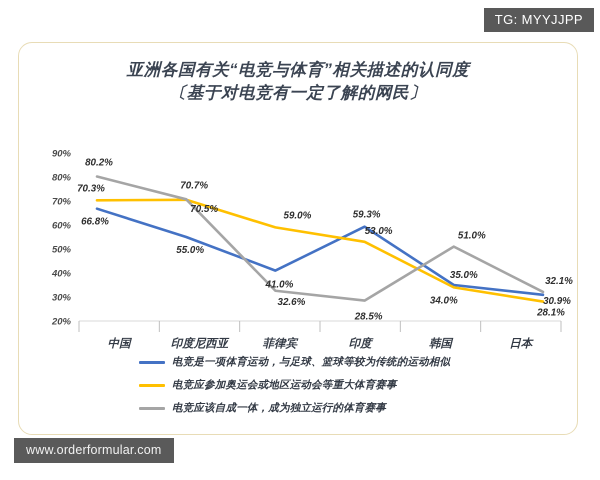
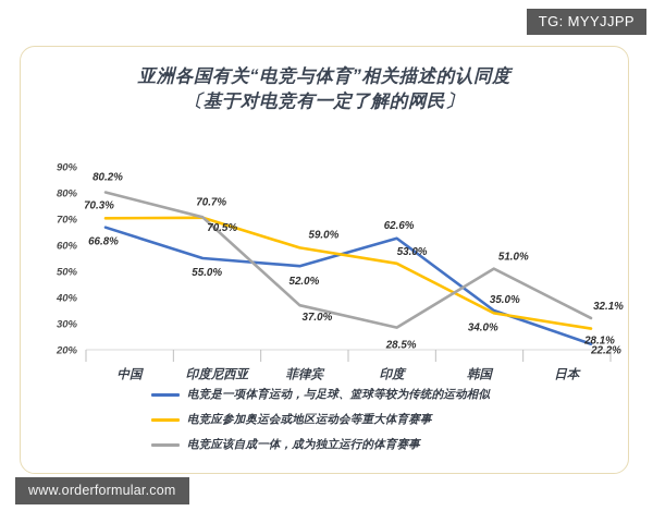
电竞是一项体育运动，与足球、篮球等较为传统的运动相似/菲律宾: 41.0% -> 52.0%
电竞应该自成一体，成为独立运行的体育赛事/菲律宾: 32.6% -> 37.0%
电竞是一项体育运动，与足球、篮球等较为传统的运动相似/印度: 59.3% -> 62.6%
电竞是一项体育运动，与足球、篮球等较为传统的运动相似/日本: 30.9% -> 22.2%
